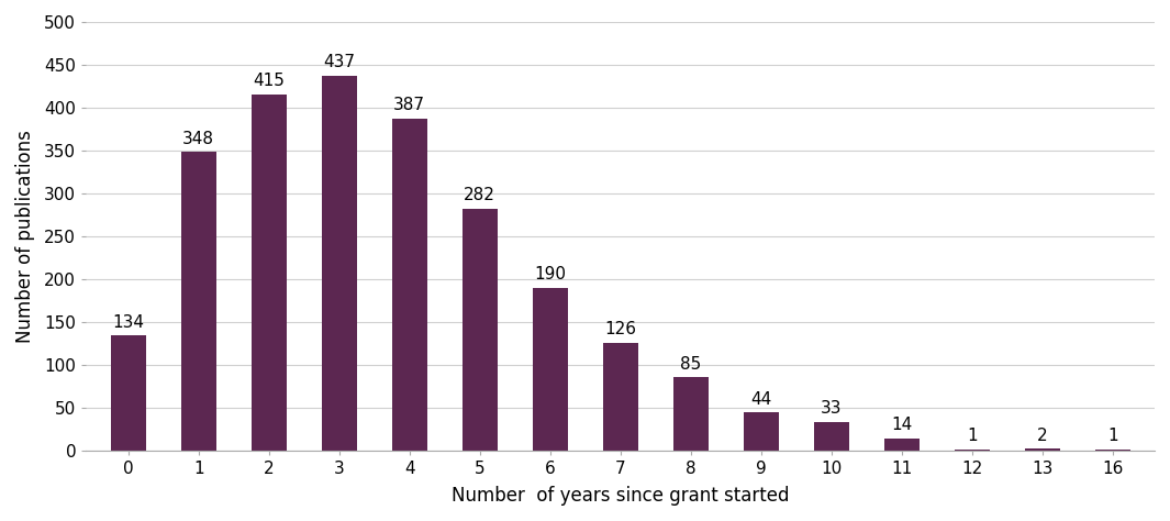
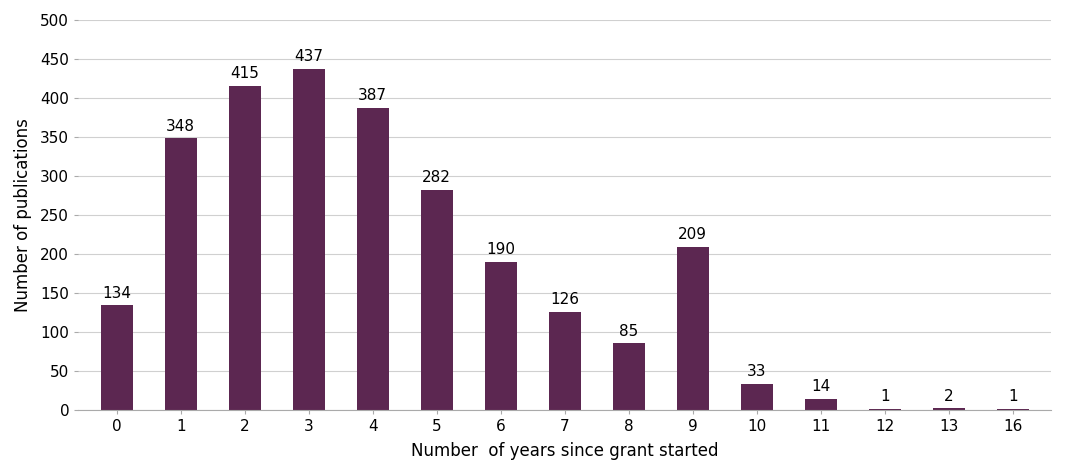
9: 44 -> 209
